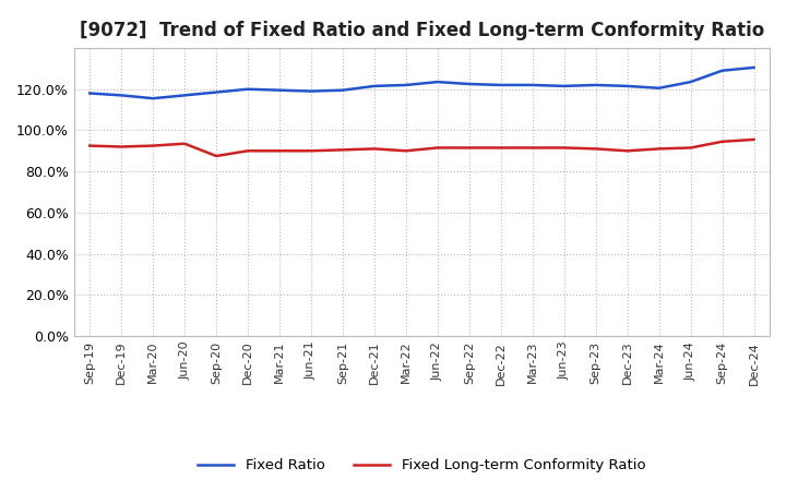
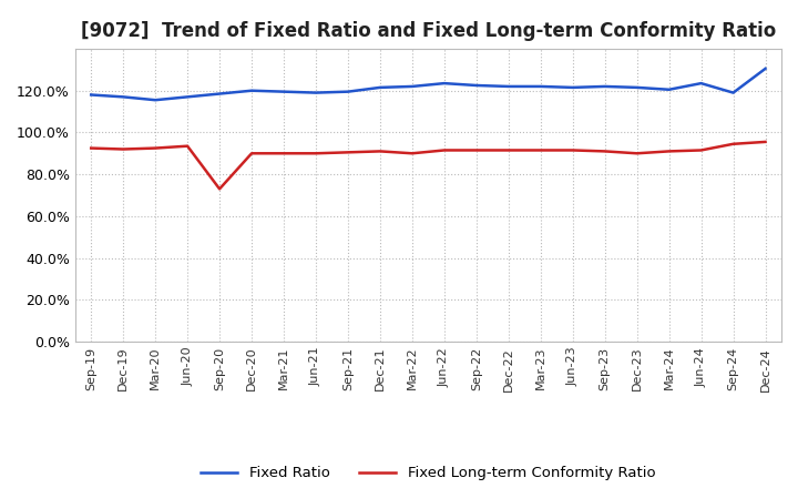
Fixed Long-term Conformity Ratio/Sep-20: 88% -> 73%
Fixed Ratio/Sep-24: 129% -> 119%
